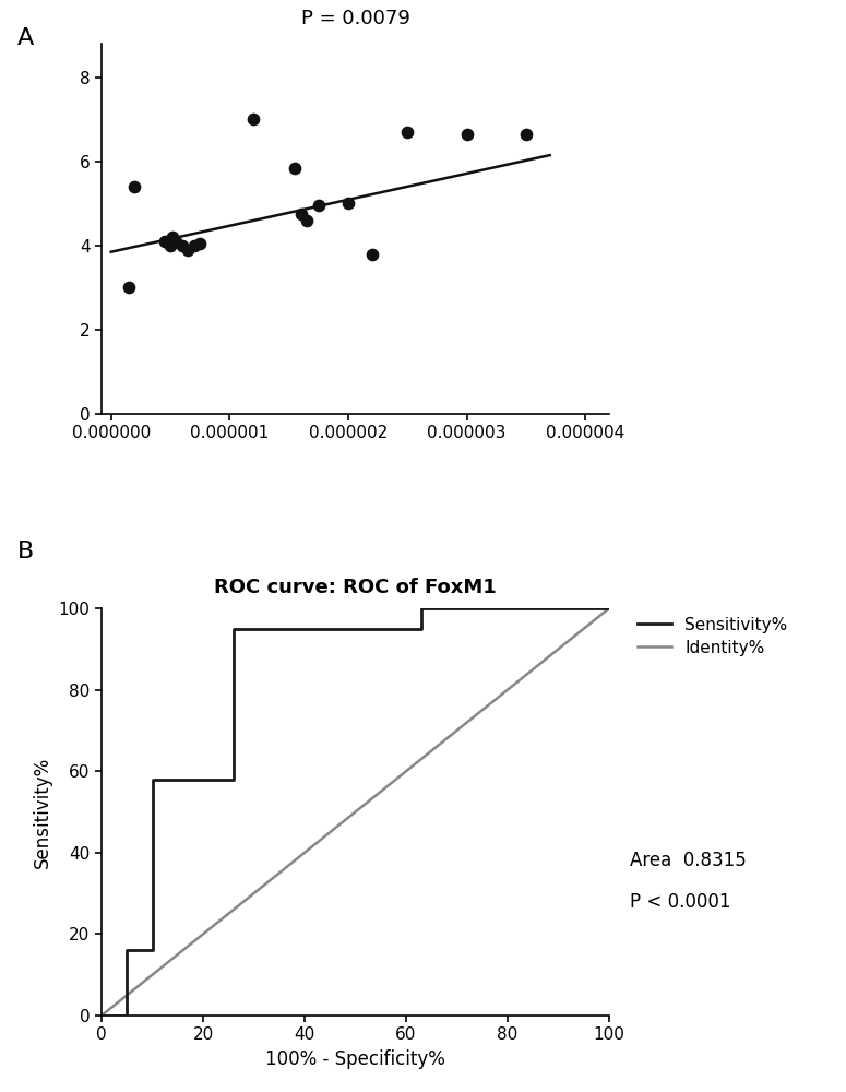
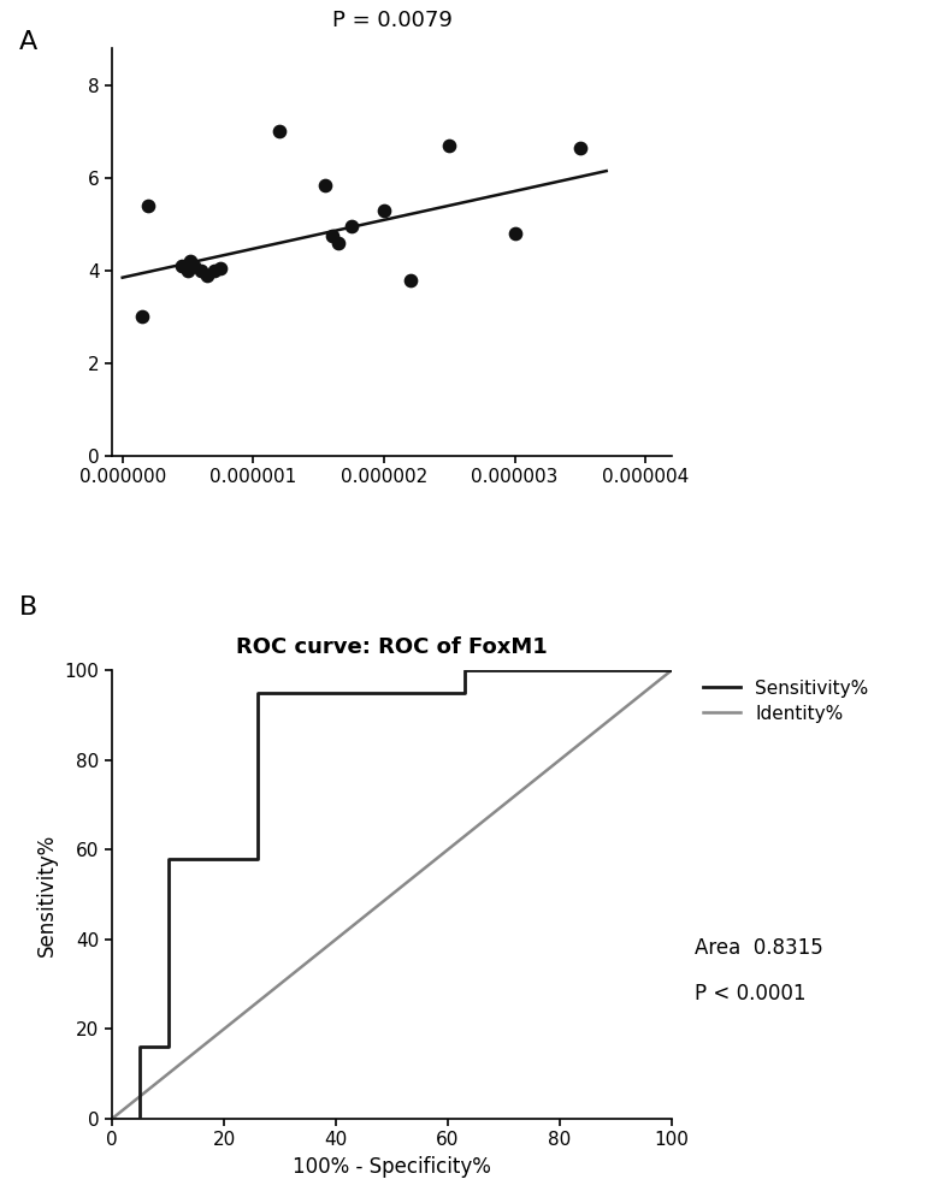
0.000002: 5.00 -> 5.30
0.000003: 6.65 -> 4.80
